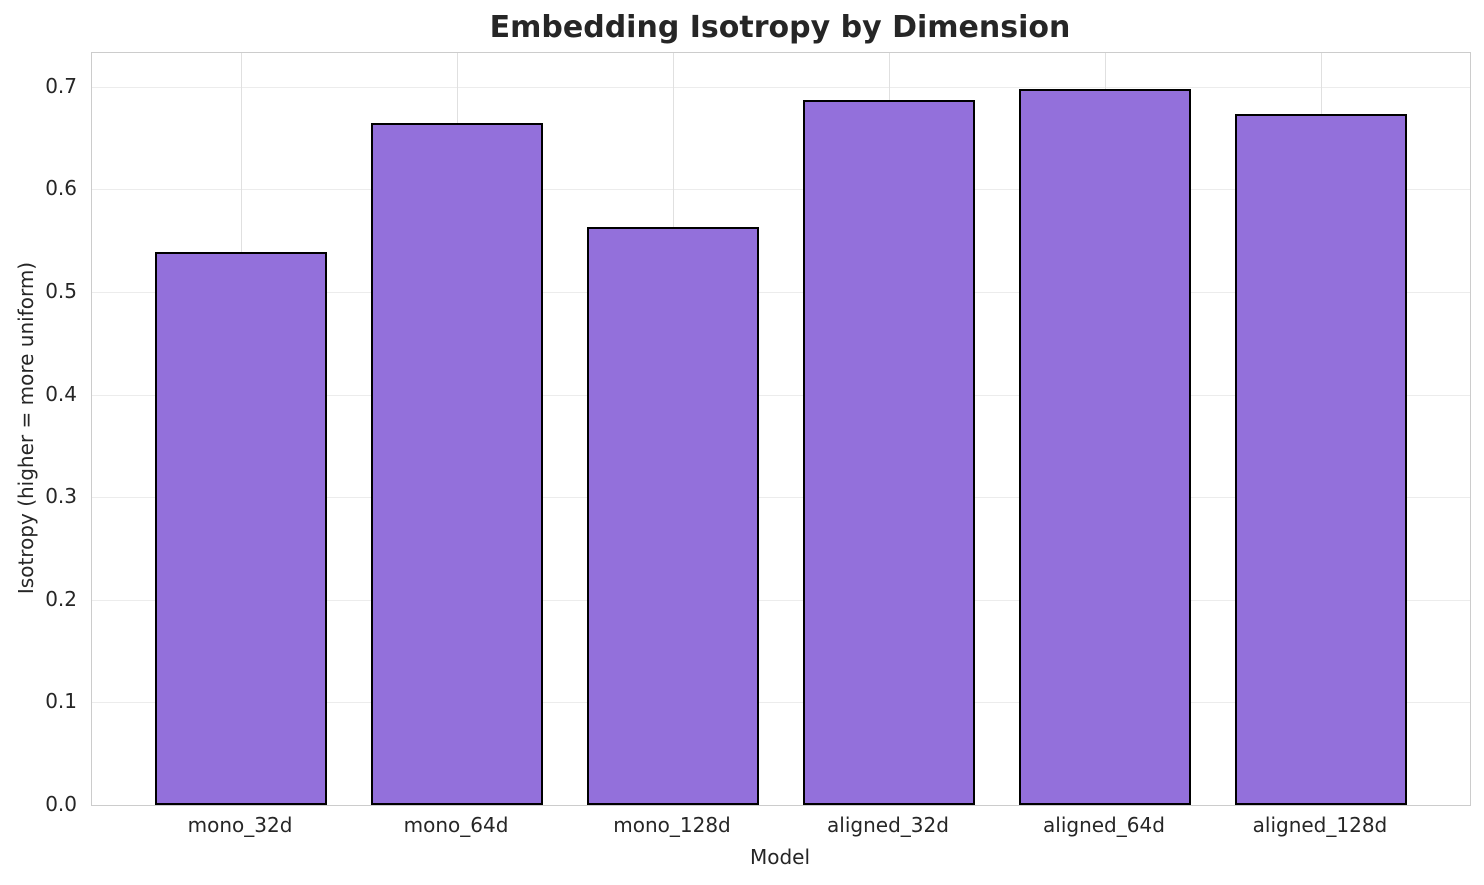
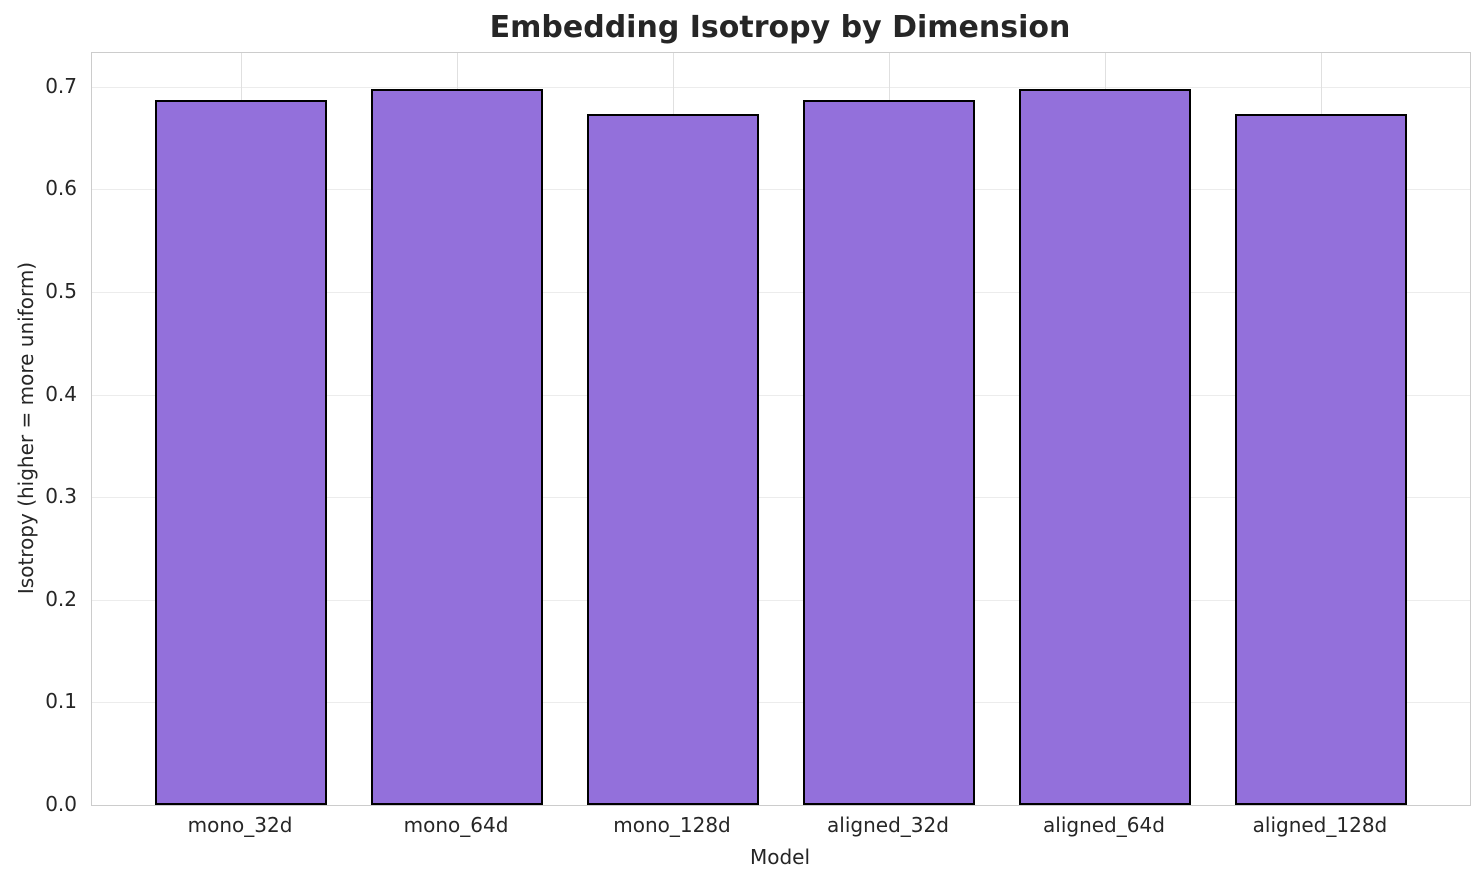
mono_32d: 0.539 -> 0.687
mono_64d: 0.665 -> 0.698
mono_128d: 0.563 -> 0.674
